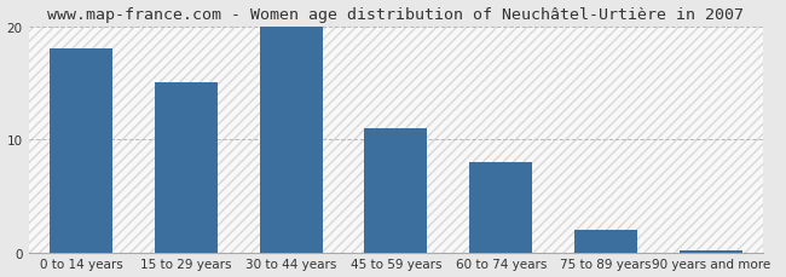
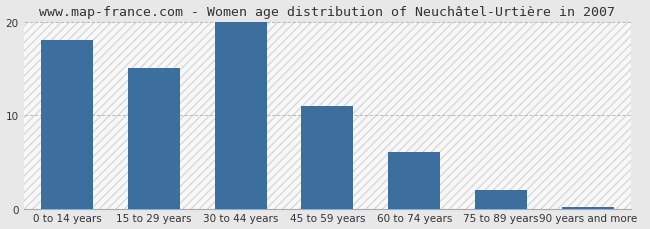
60 to 74 years: 8.0 -> 6.0
